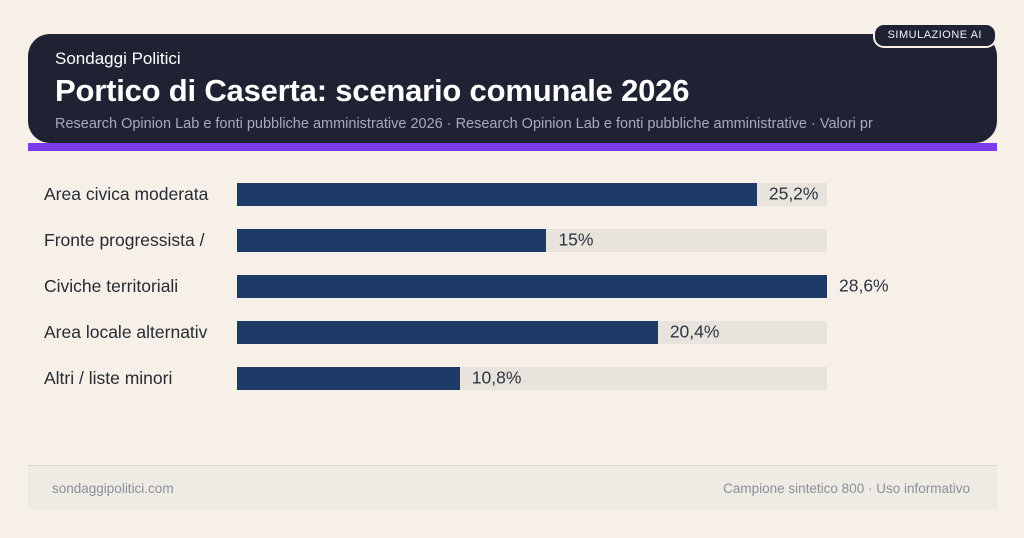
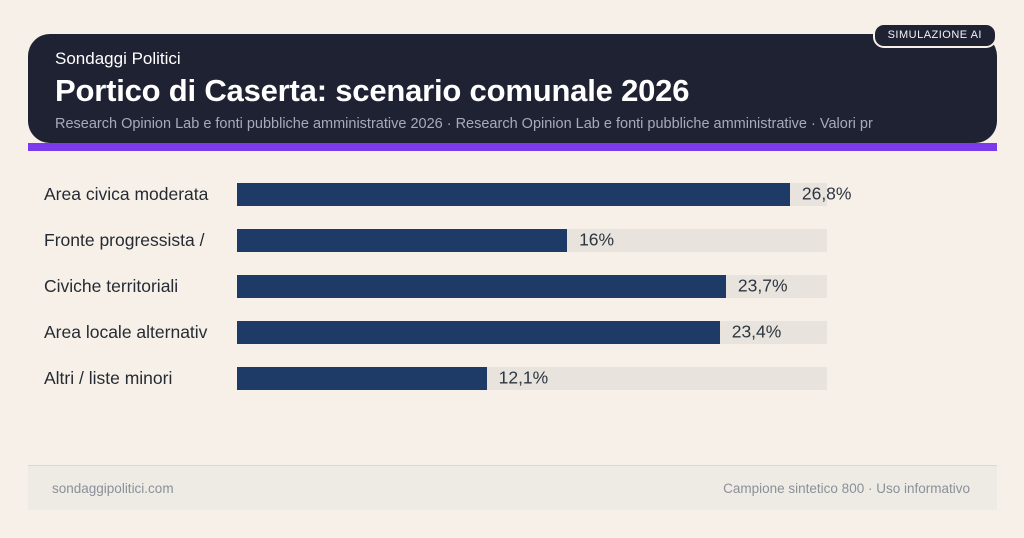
Area civica moderata: 25,2% -> 26,8%
Fronte progressista /: 15% -> 16%
Civiche territoriali: 28,6% -> 23,7%
Area locale alternativ: 20,4% -> 23,4%
Altri / liste minori: 10,8% -> 12,1%
